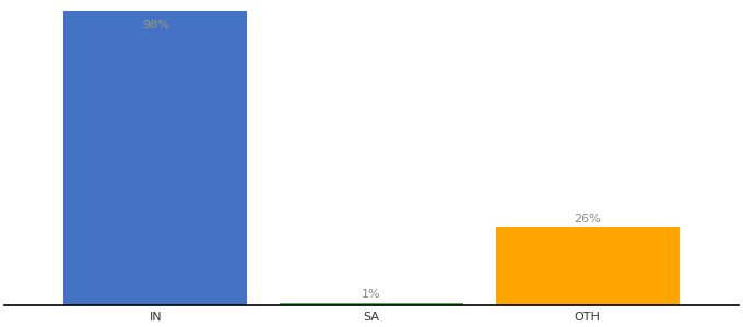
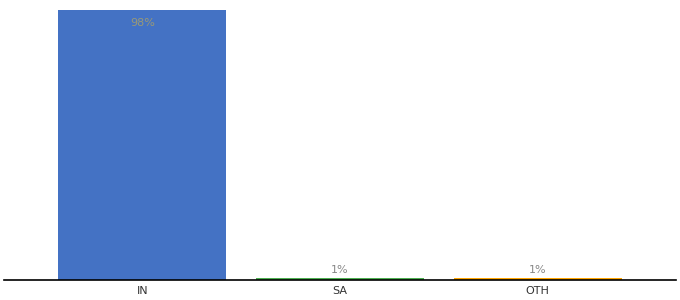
OTH: 26% -> 1%
